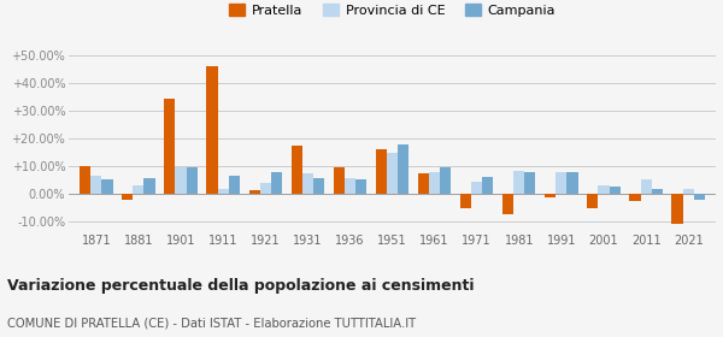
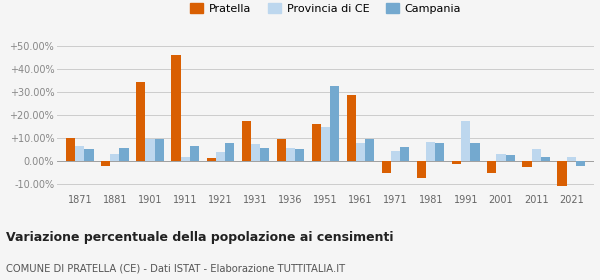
Campania/1951: 17.5% -> 32.5%
Pratella/1961: 7.0% -> 28.5%
Provincia di CE/1991: 7.5% -> 17.0%
